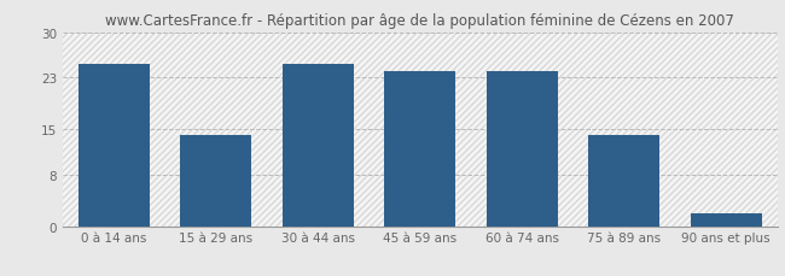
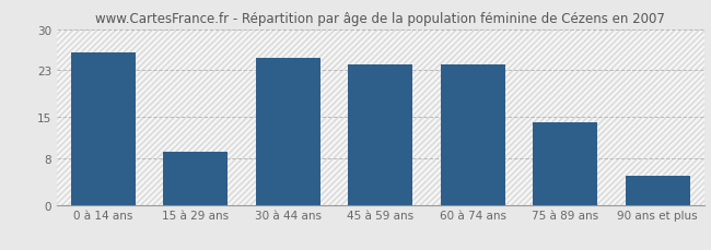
0 à 14 ans: 25 -> 26
15 à 29 ans: 14 -> 9
90 ans et plus: 2 -> 5
